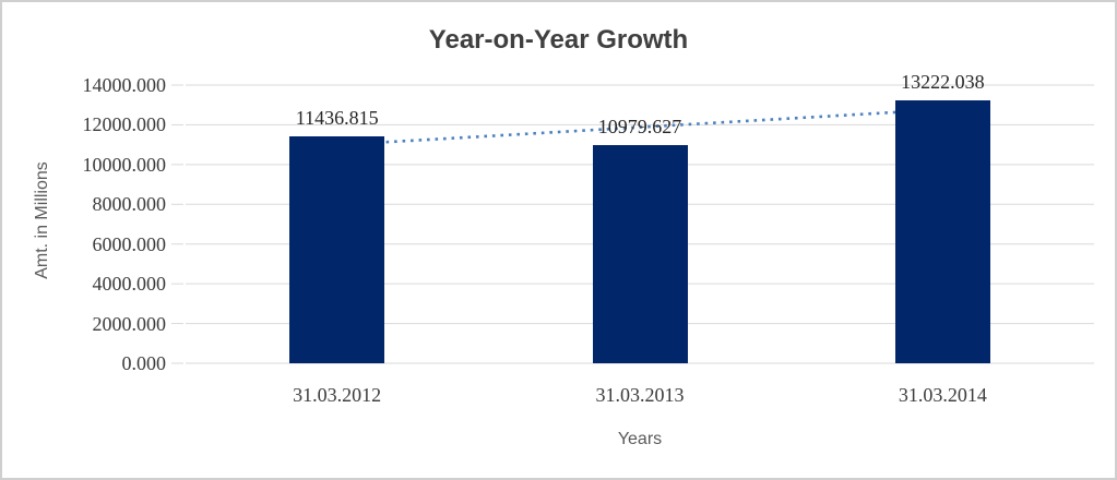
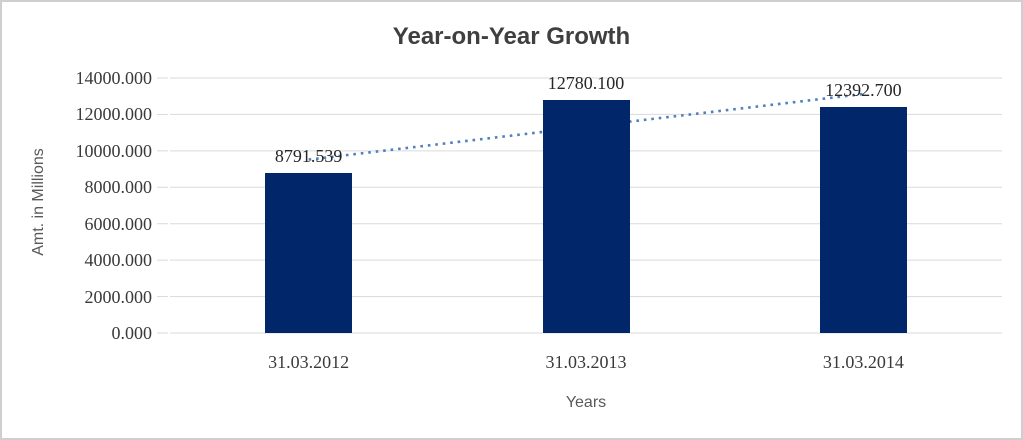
31.03.2012: 11436.815 -> 8791.539
31.03.2013: 10979.627 -> 12780.100
31.03.2014: 13222.038 -> 12392.700
